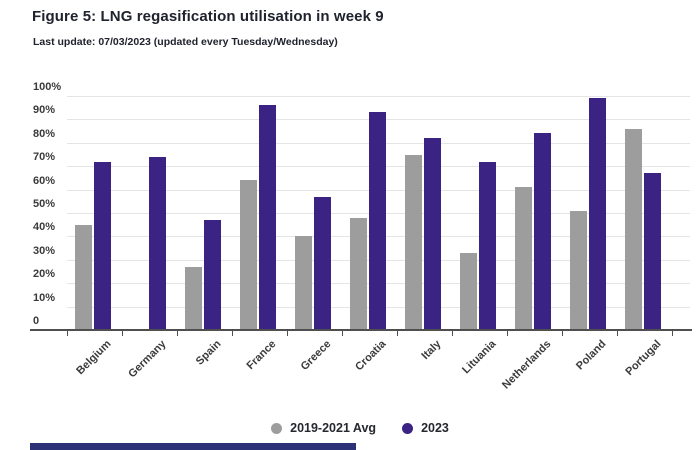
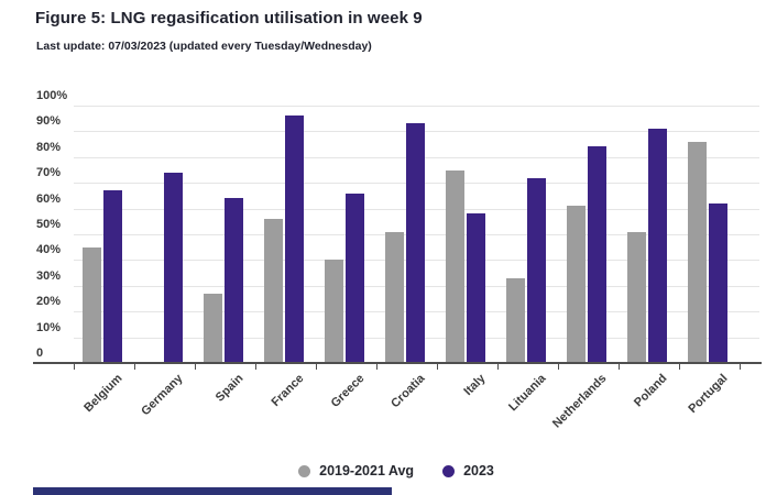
2023/Belgium: 72% -> 67%
2023/Spain: 47% -> 64%
2019-2021 Avg/France: 64% -> 56%
2023/Greece: 57% -> 66%
2019-2021 Avg/Croatia: 48% -> 51%
2023/Italy: 82% -> 58%
2023/Poland: 99% -> 91%
2023/Portugal: 67% -> 62%
